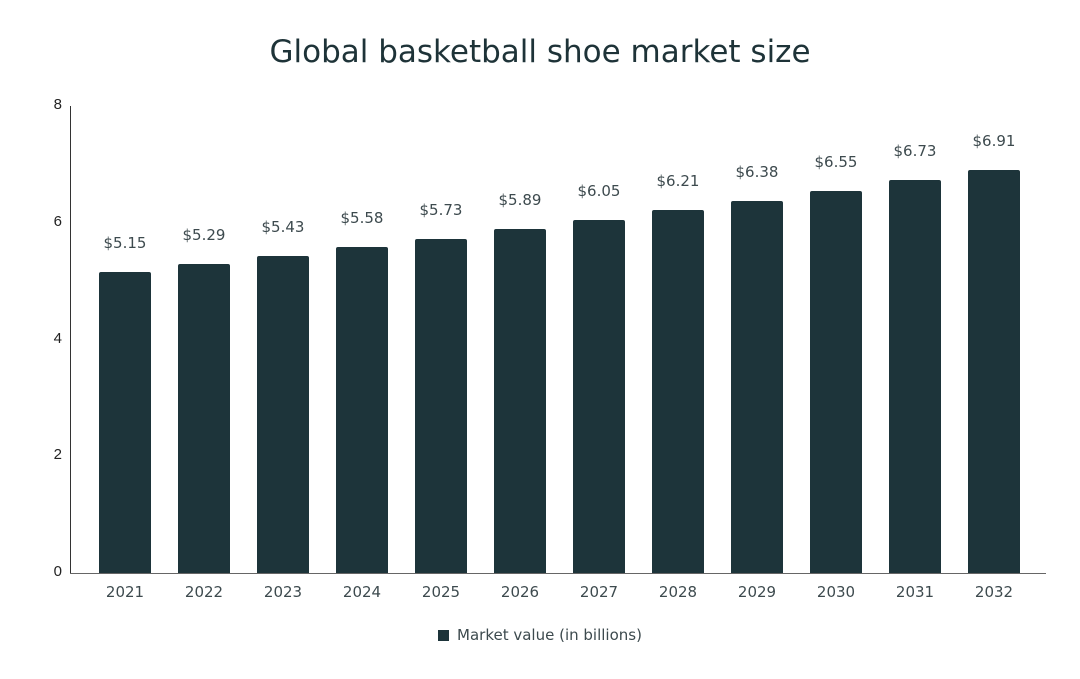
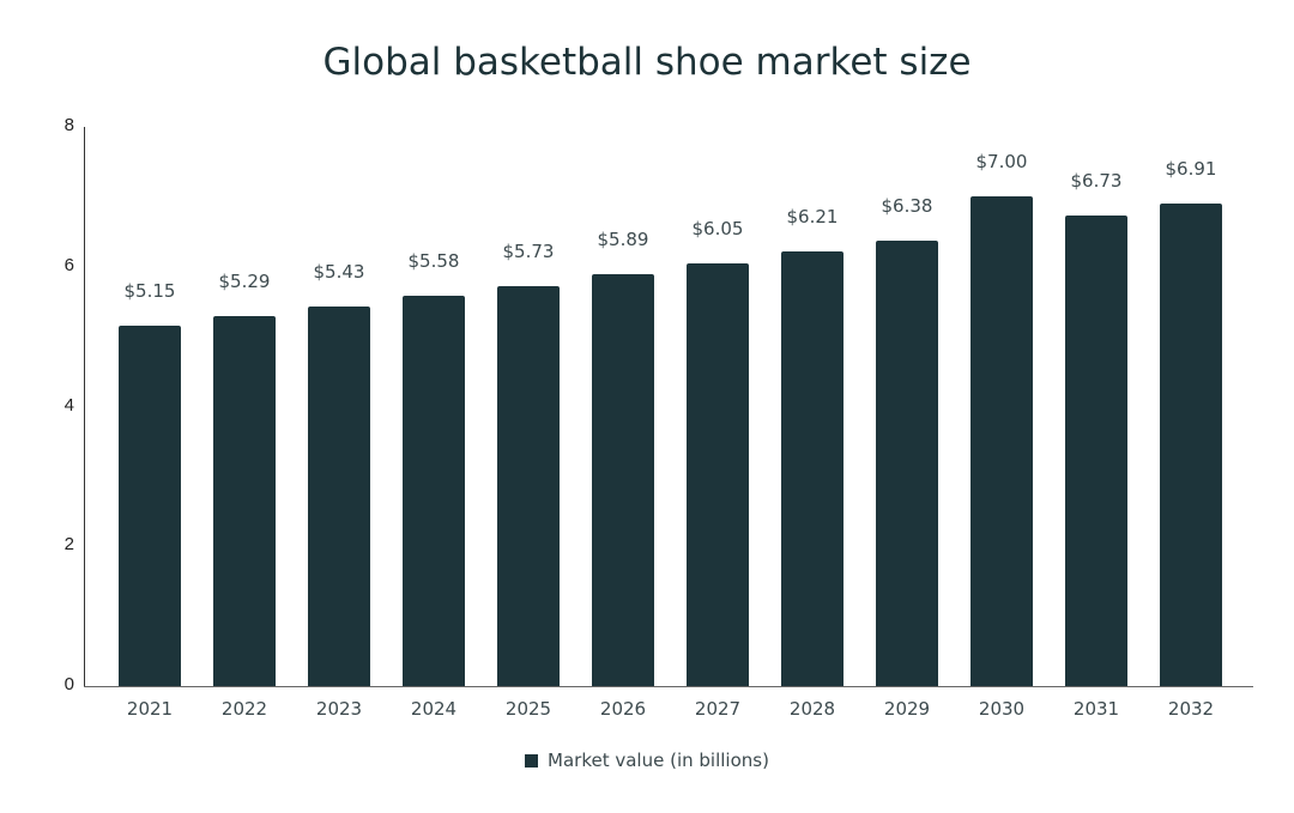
2030: $6.55 -> $7.00
